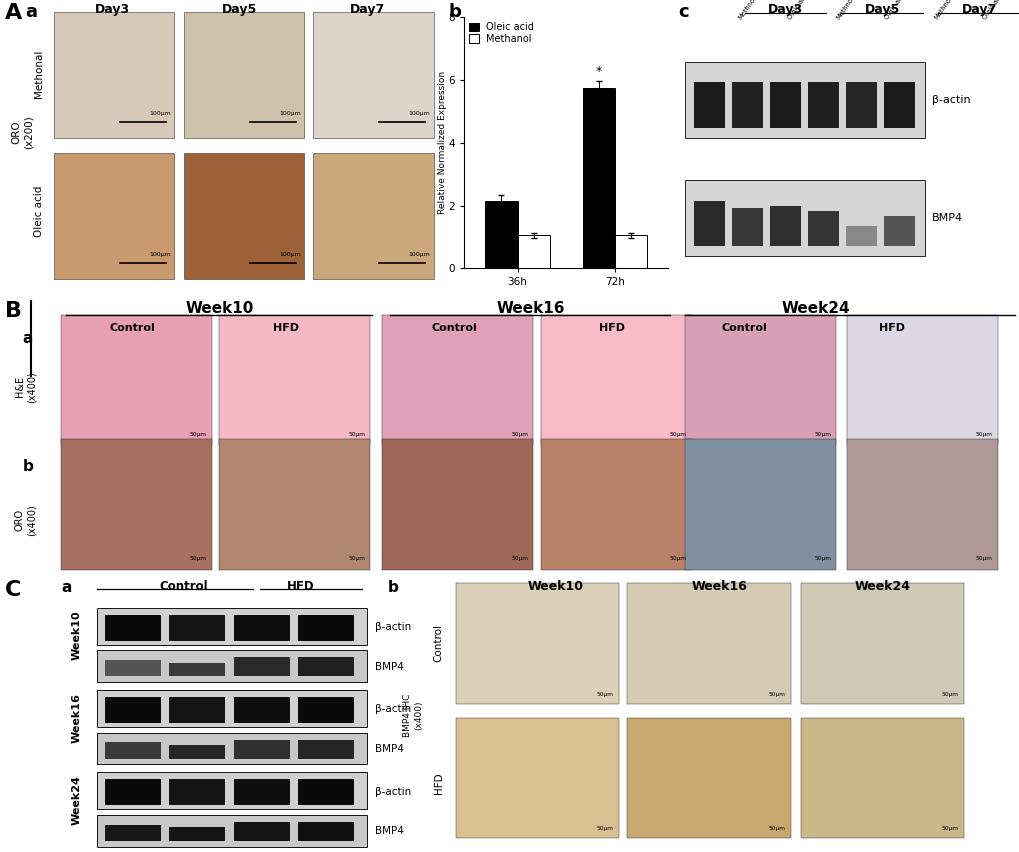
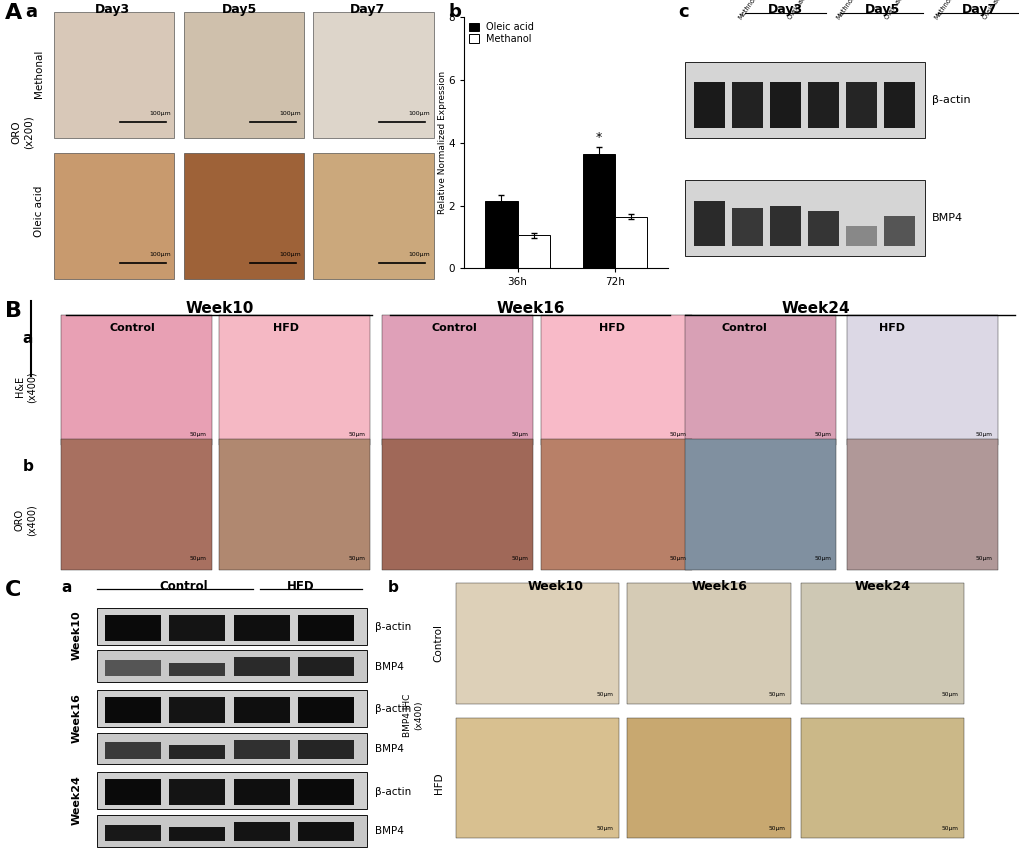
Oleic acid/72h: 5.75 -> 3.65
Methanol/72h: 1.05 -> 1.65
